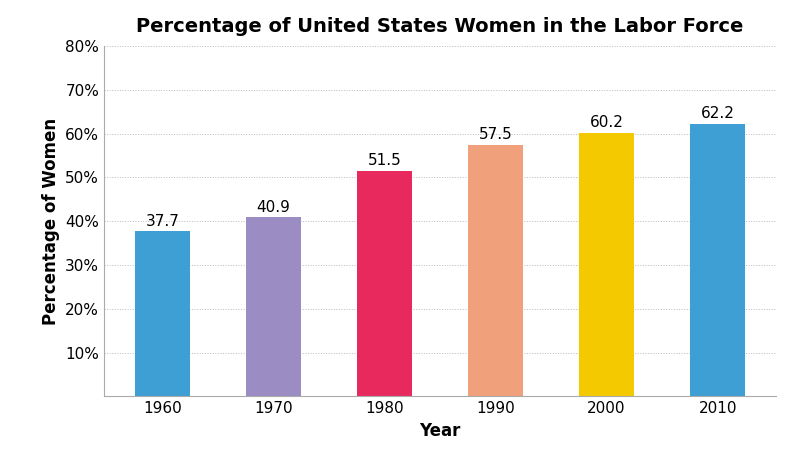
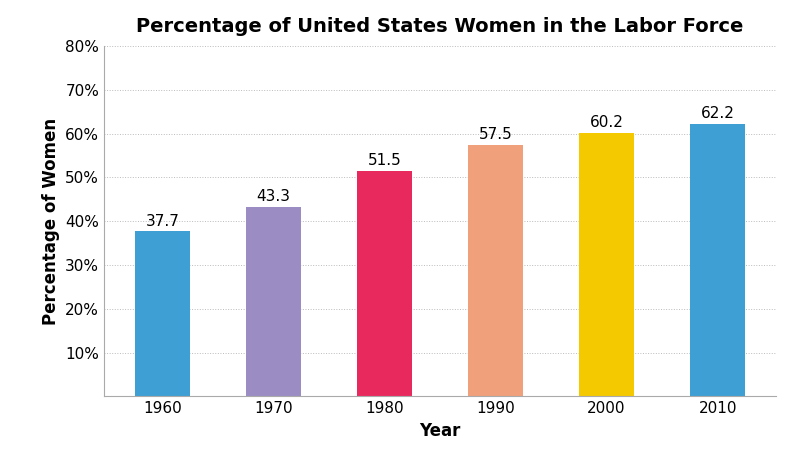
1970: 40.9 -> 43.3
